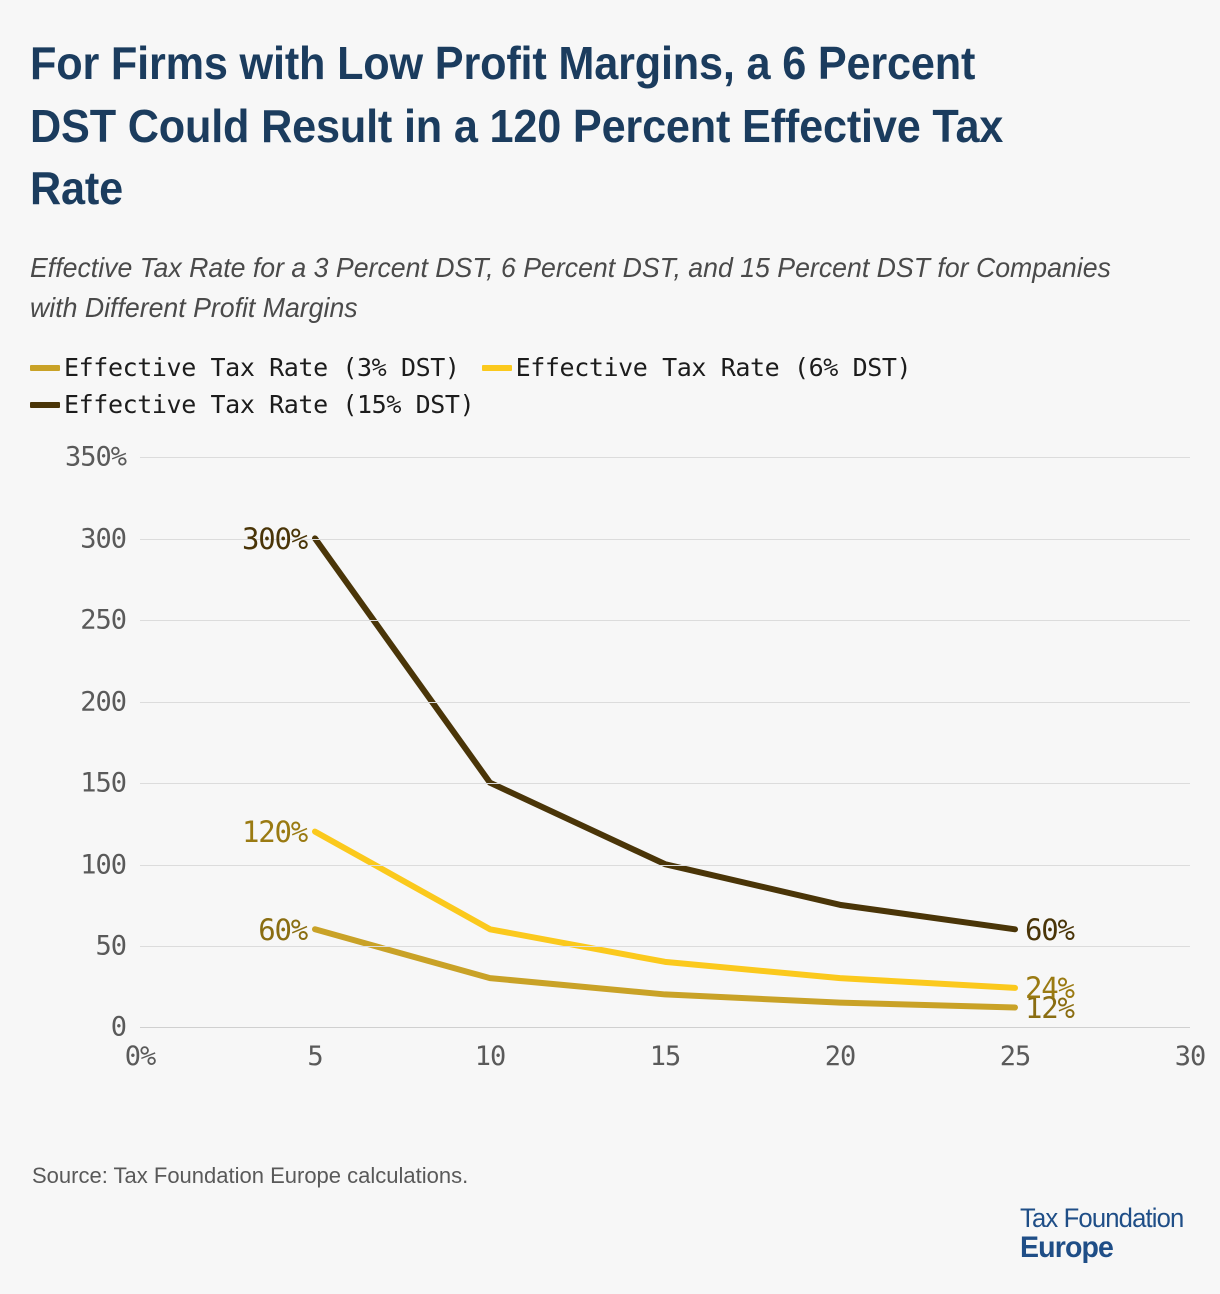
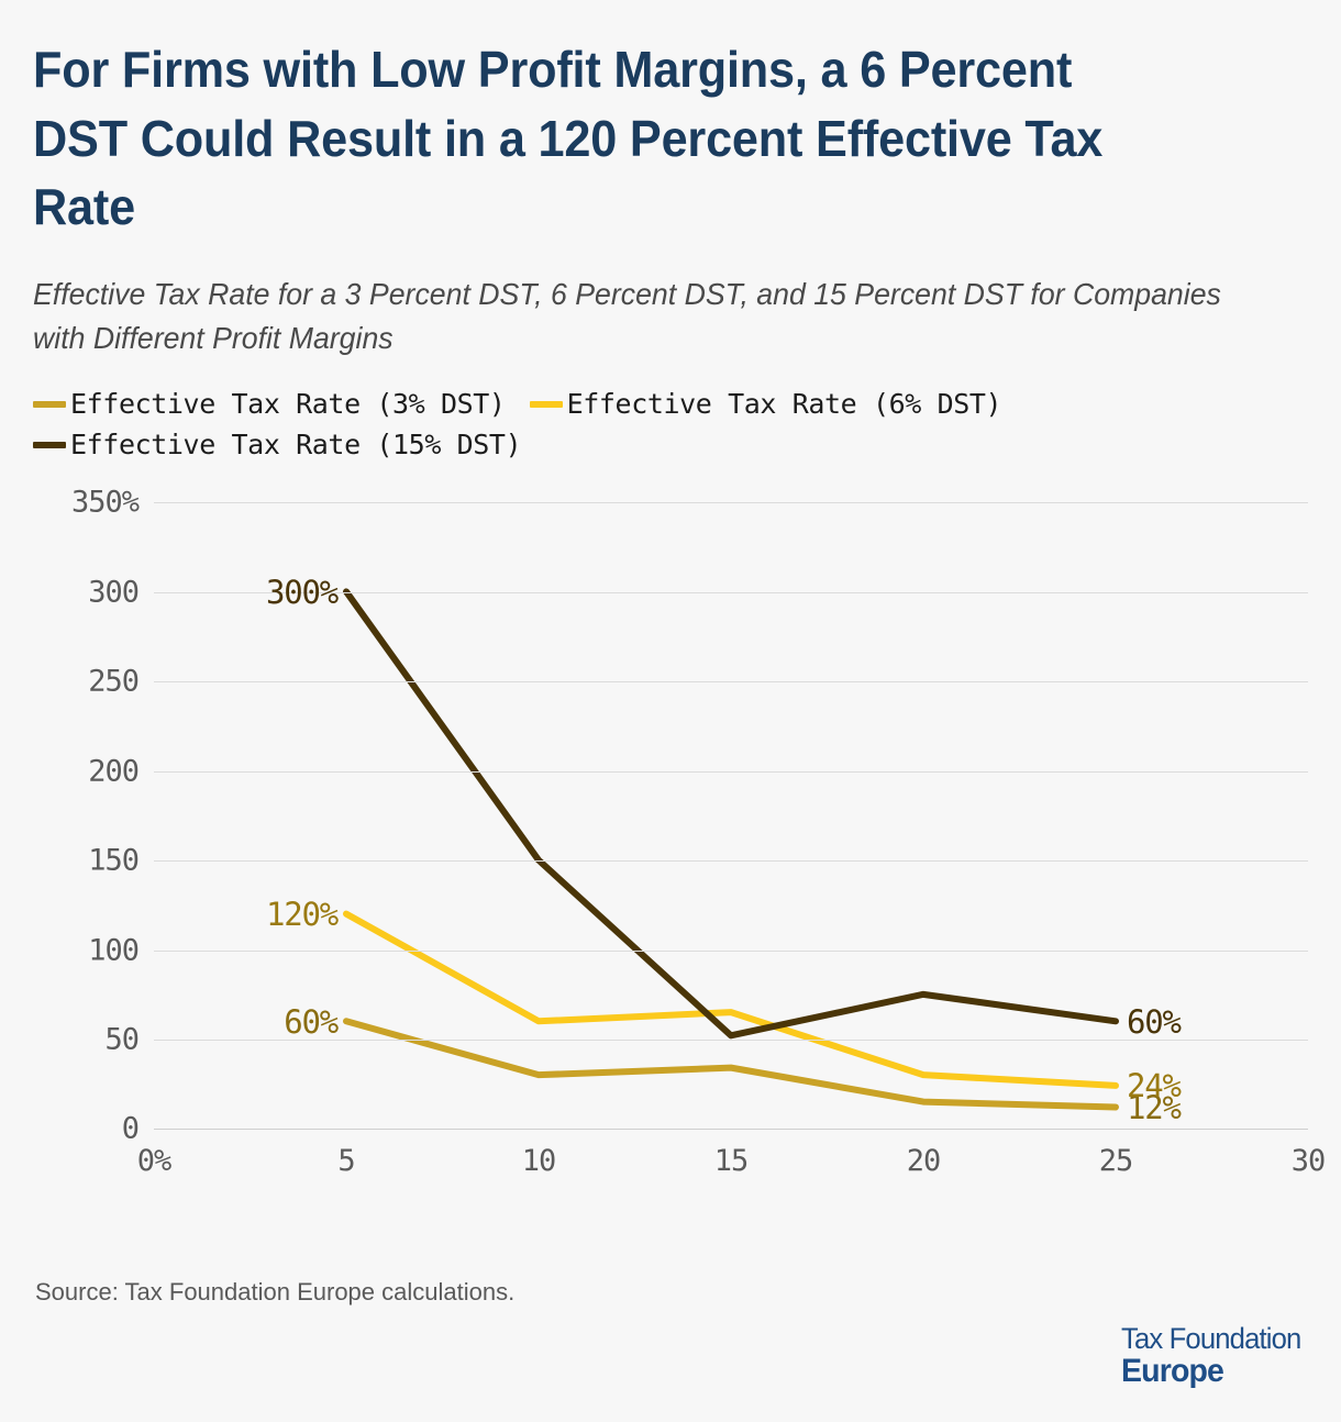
Effective Tax Rate (3% DST)/15: 20% -> 34%
Effective Tax Rate (6% DST)/15: 40% -> 65%
Effective Tax Rate (15% DST)/15: 100% -> 52%
